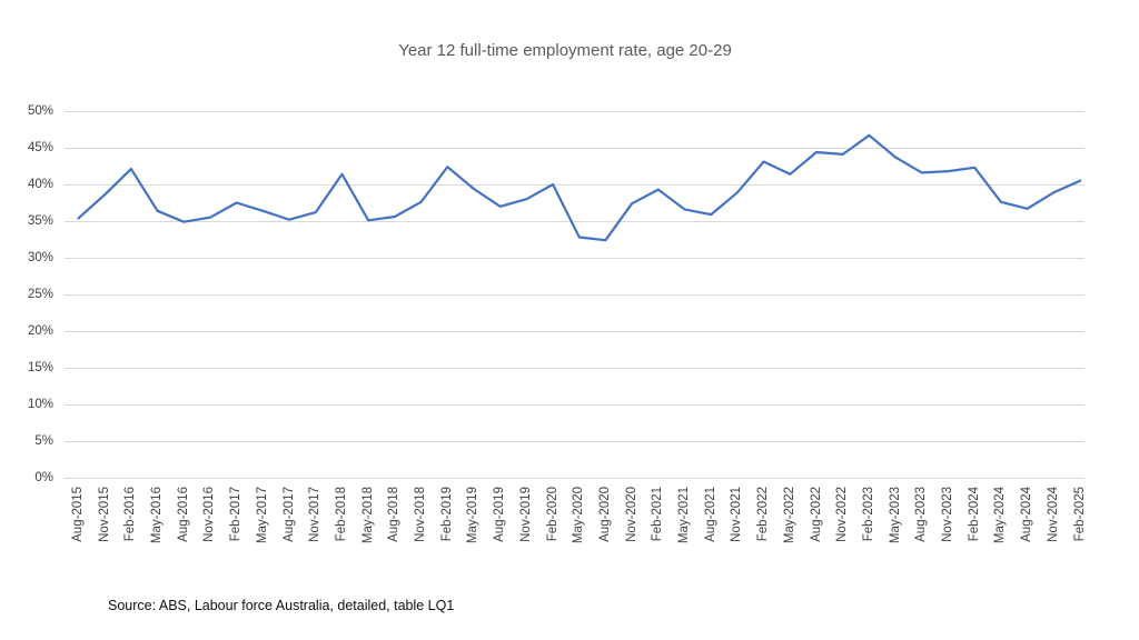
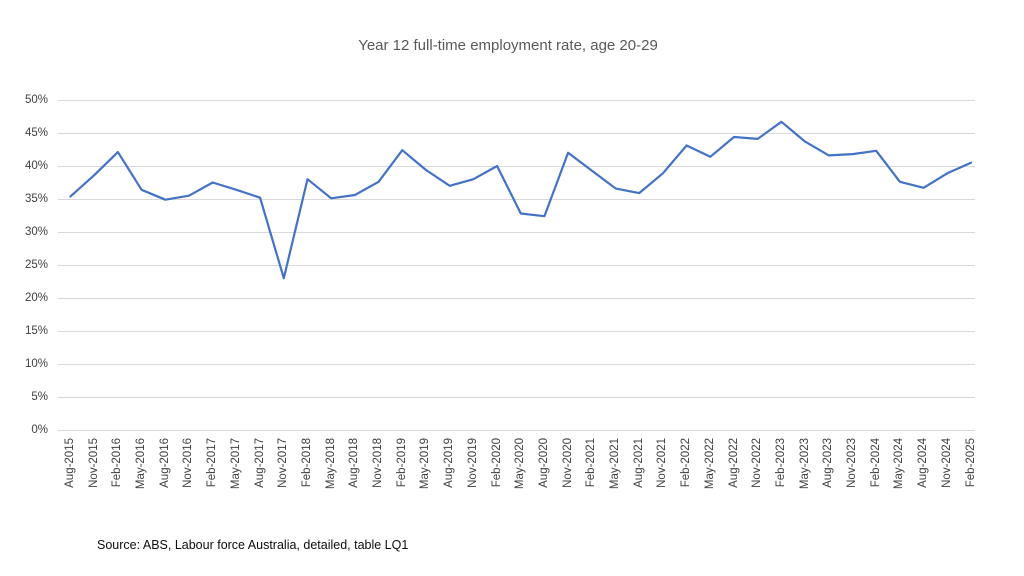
Nov-2017: 36% -> 23%
Feb-2018: 41% -> 38%
Nov-2020: 37% -> 42%
